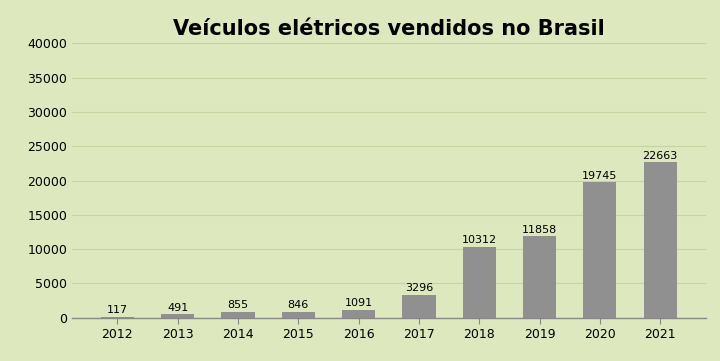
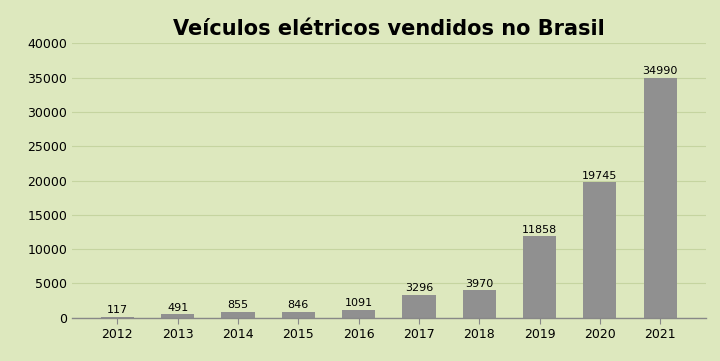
2018: 10312 -> 3970
2021: 22663 -> 34990
